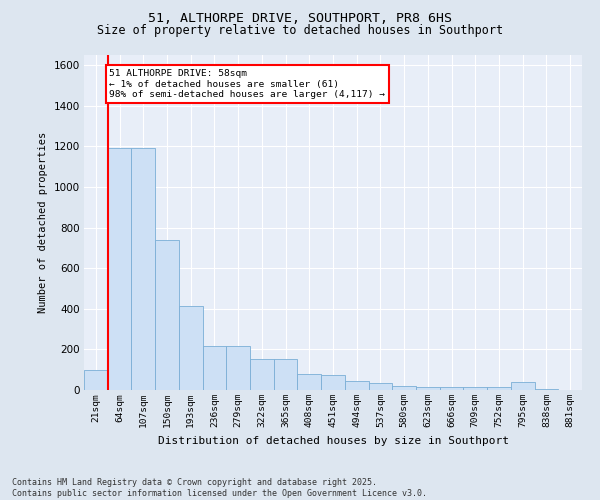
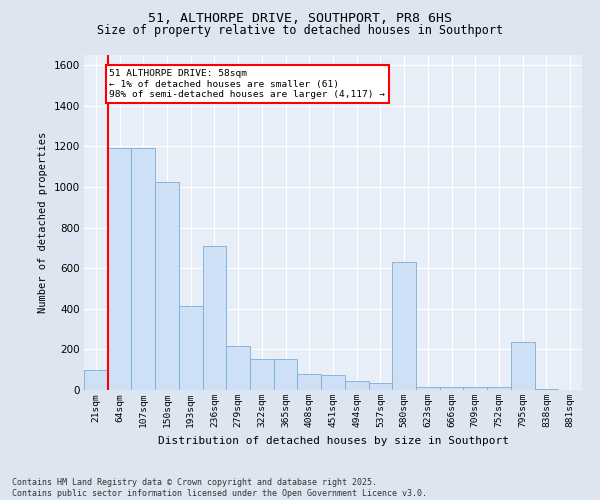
150sqm: 740 -> 1025
236sqm: 215 -> 710
580sqm: 20 -> 630
795sqm: 40 -> 235
